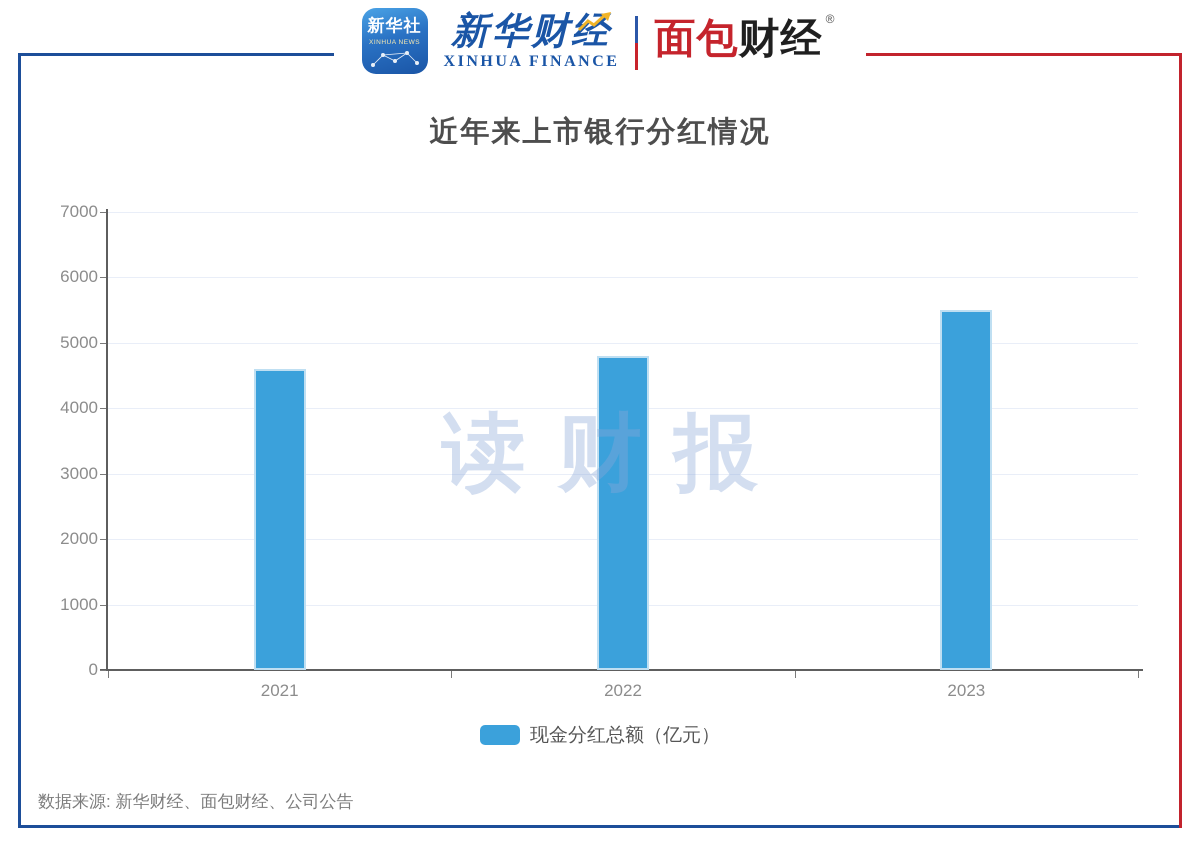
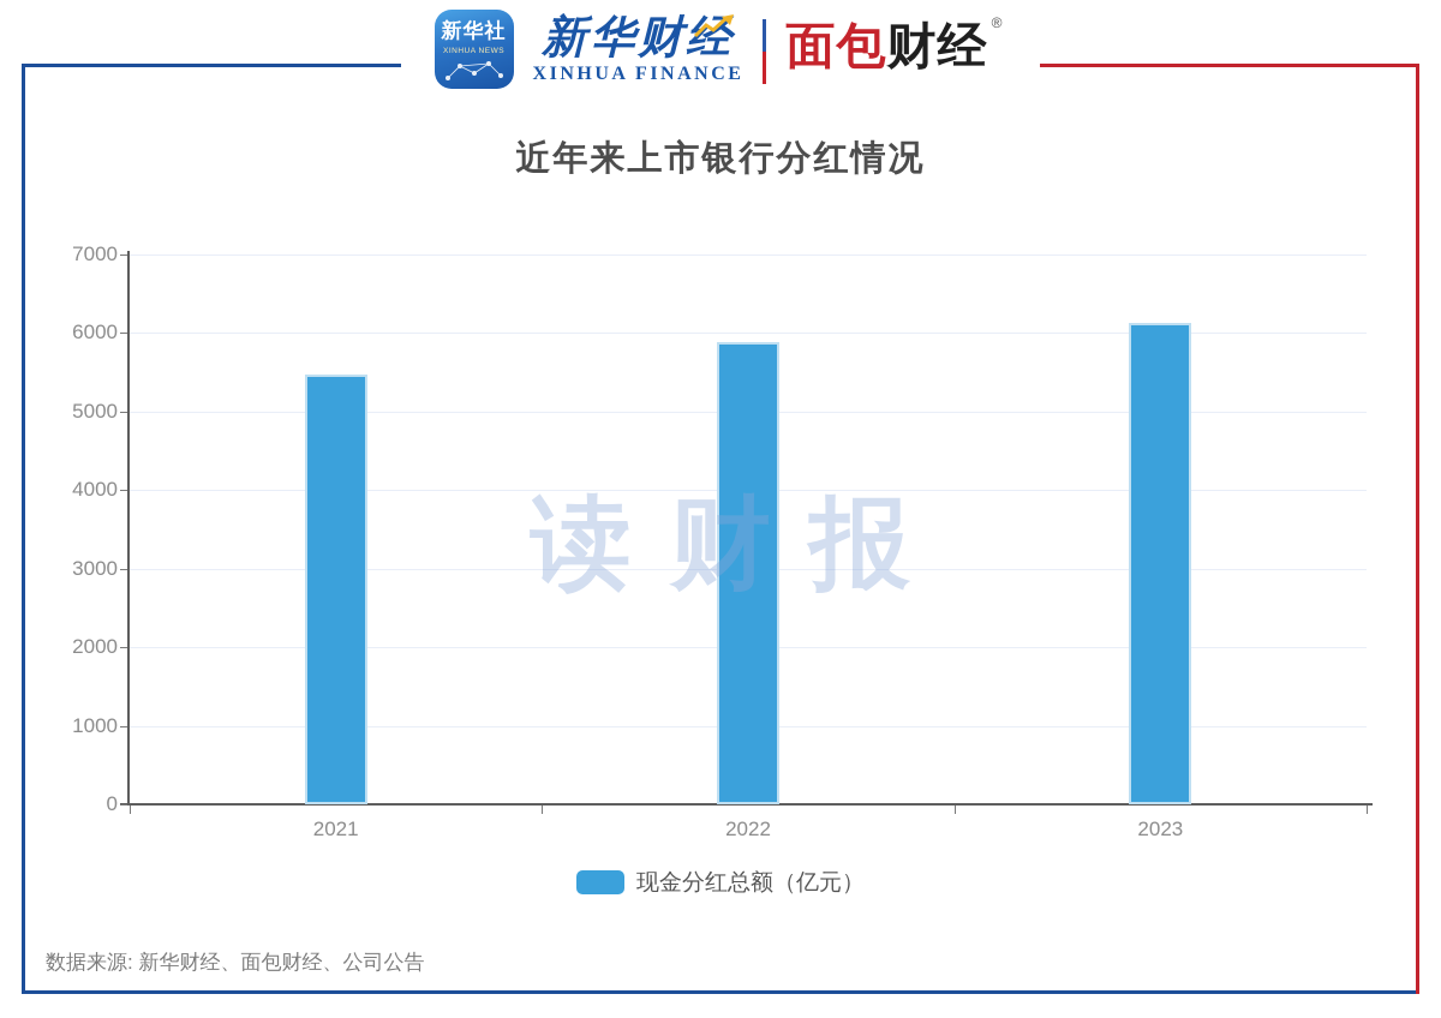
2021: 4600 -> 5500
2022: 4800 -> 5900
2023: 5500 -> 6100
